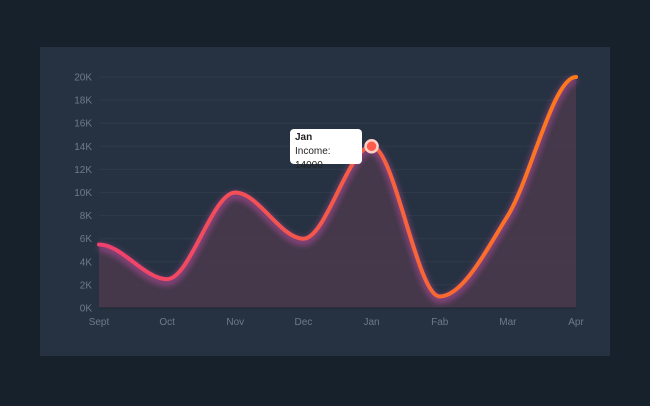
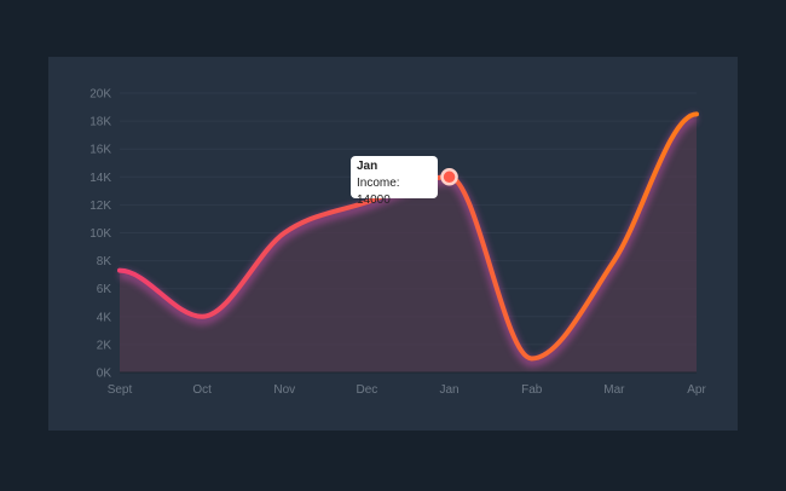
Sept: 5.5K -> 7.3K
Oct: 2.5K -> 4.0K
Dec: 6.0K -> 12.2K
Apr: 20.0K -> 18.5K
